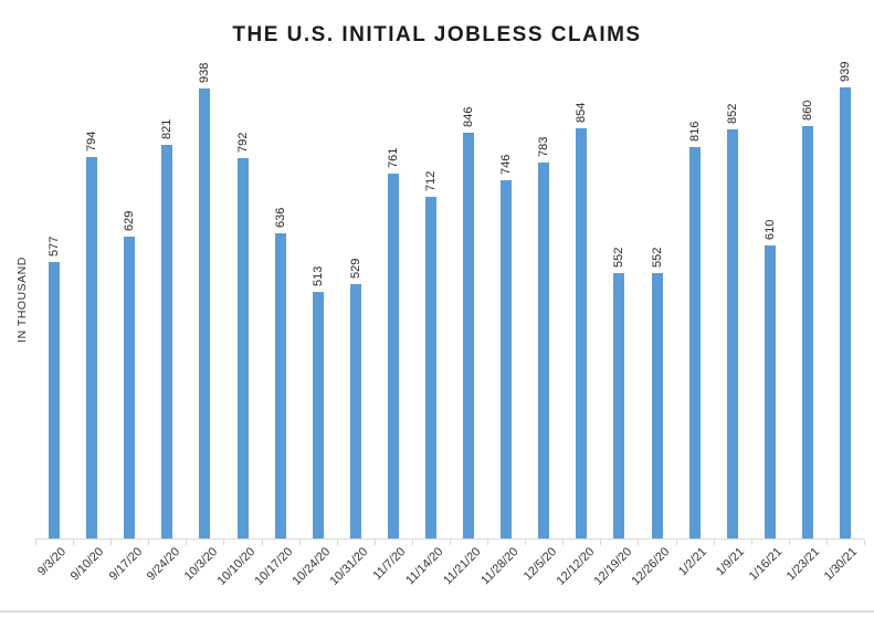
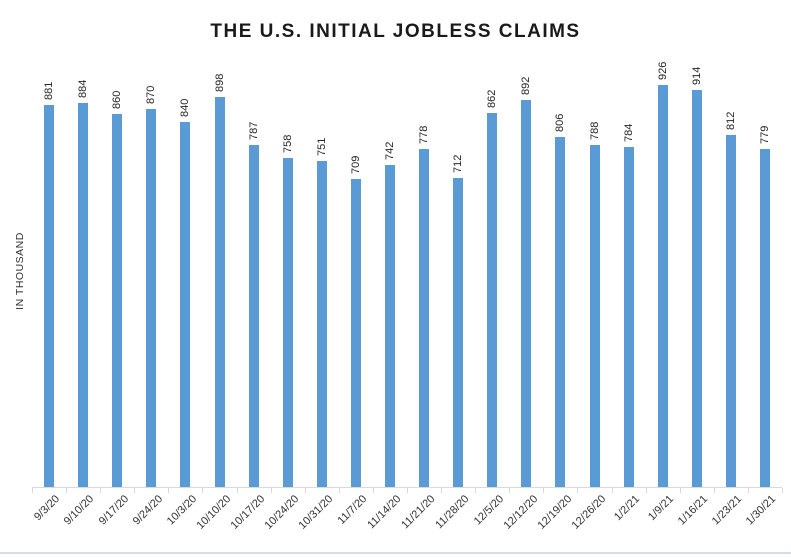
9/3/20: 577 -> 881
9/10/20: 794 -> 884
9/17/20: 629 -> 860
9/24/20: 821 -> 870
10/3/20: 938 -> 840
10/10/20: 792 -> 898
10/17/20: 636 -> 787
10/24/20: 513 -> 758
10/31/20: 529 -> 751
11/7/20: 761 -> 709
11/14/20: 712 -> 742
11/21/20: 846 -> 778
11/28/20: 746 -> 712
12/5/20: 783 -> 862
12/12/20: 854 -> 892
12/19/20: 552 -> 806
12/26/20: 552 -> 788
1/2/21: 816 -> 784
1/9/21: 852 -> 926
1/16/21: 610 -> 914
1/23/21: 860 -> 812
1/30/21: 939 -> 779
